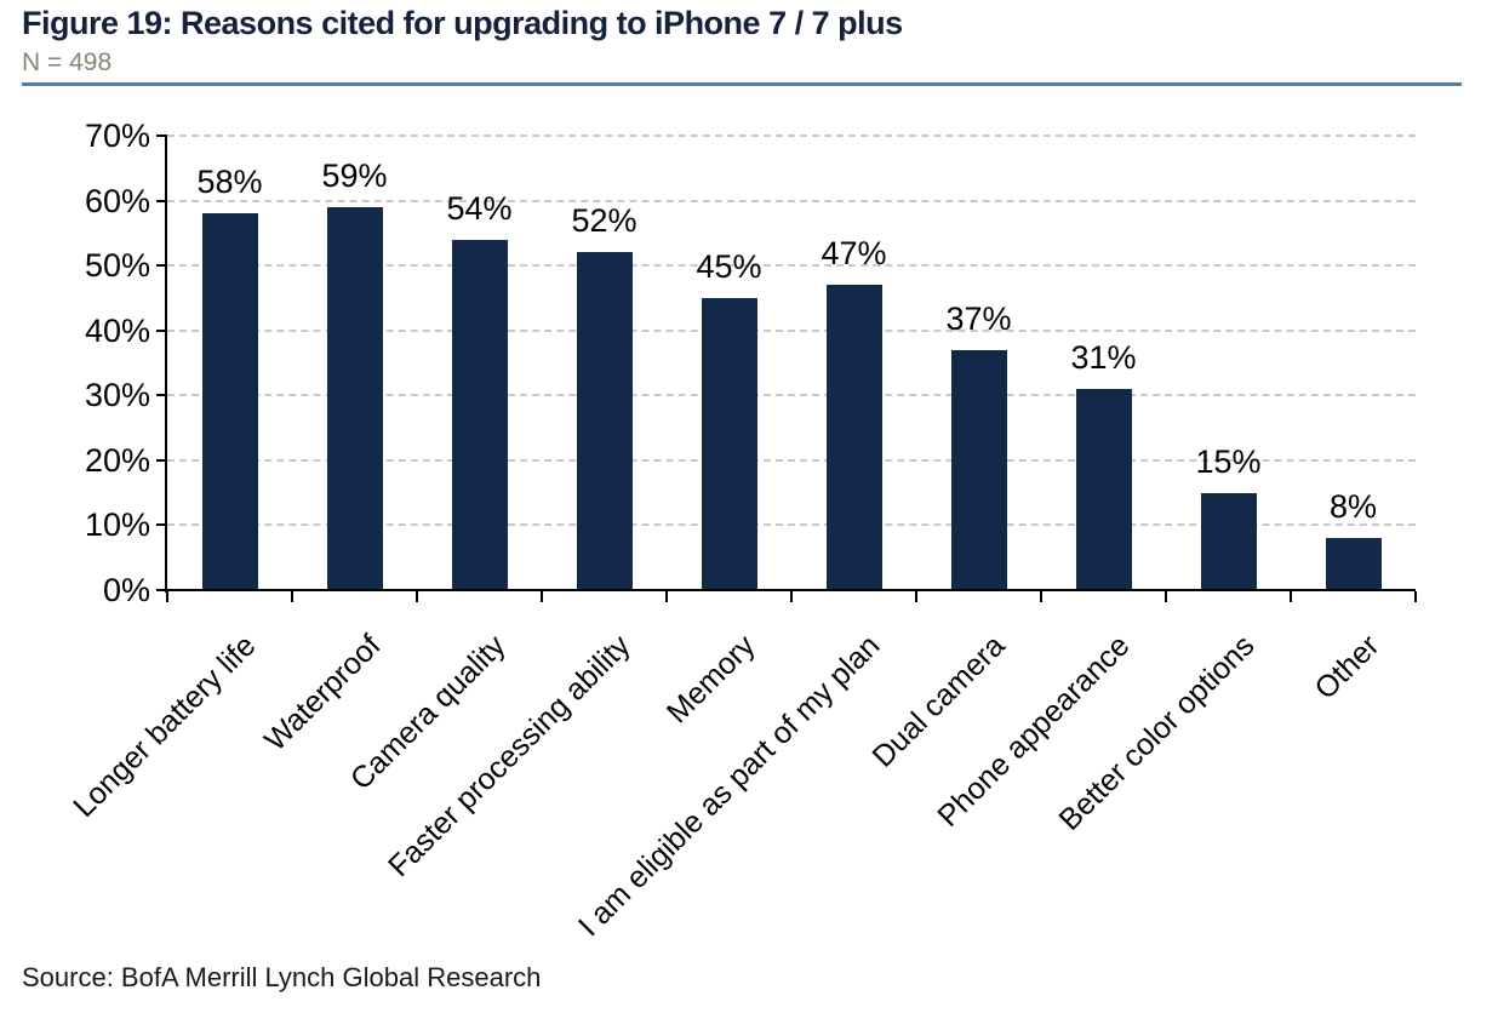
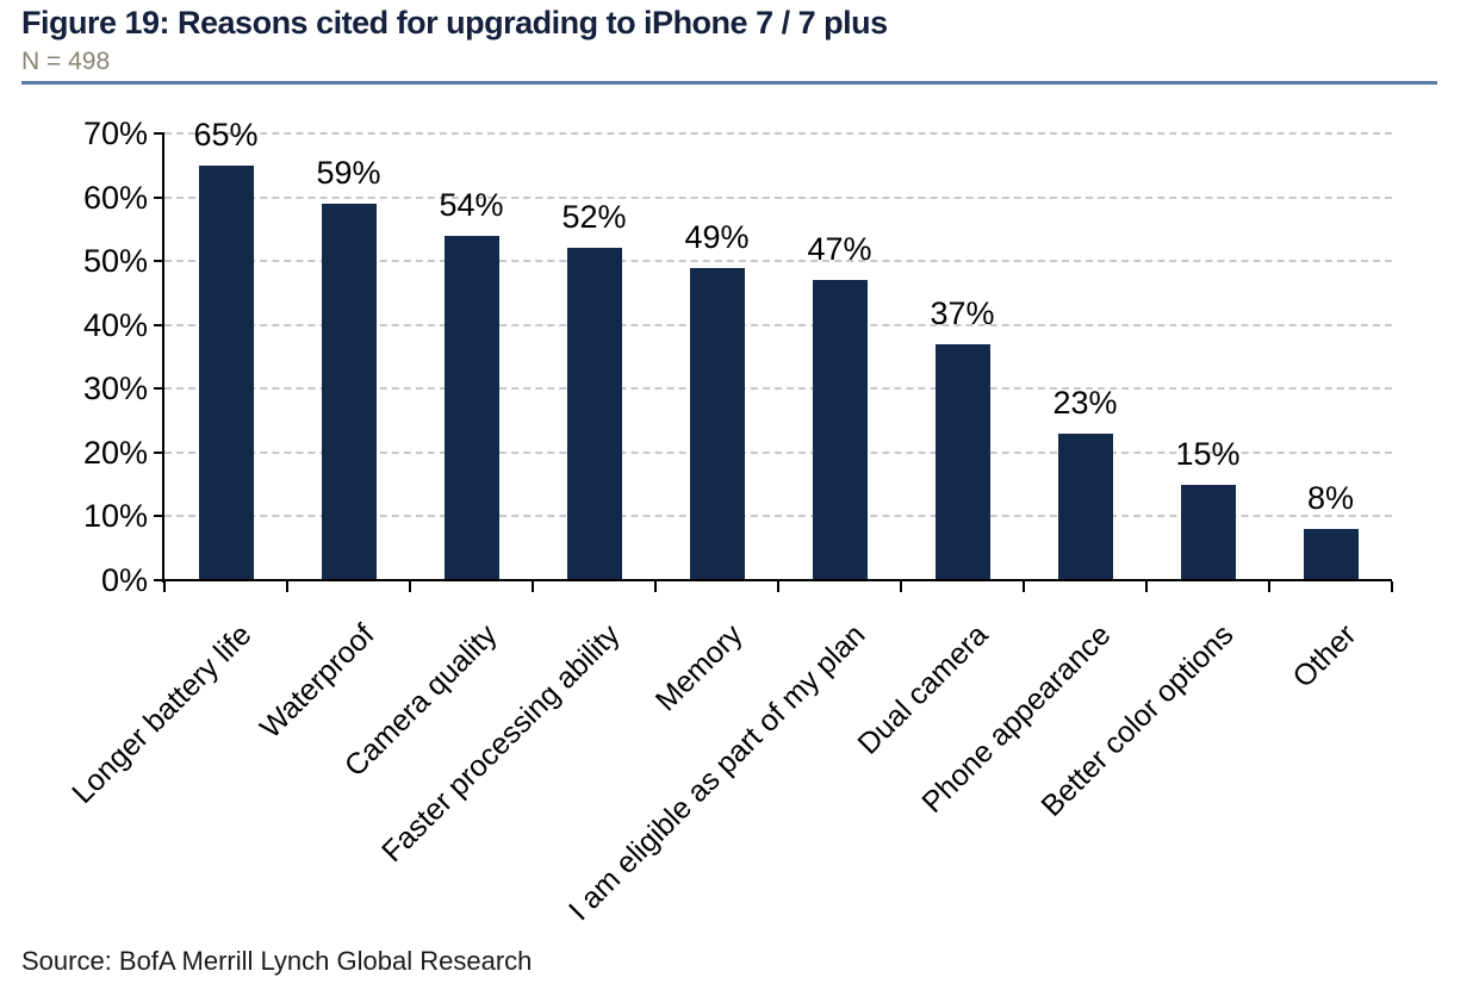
Longer battery life: 58% -> 65%
Memory: 45% -> 49%
Phone appearance: 31% -> 23%
